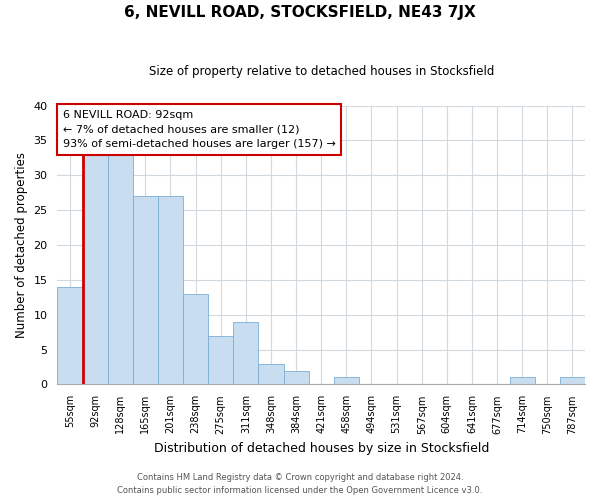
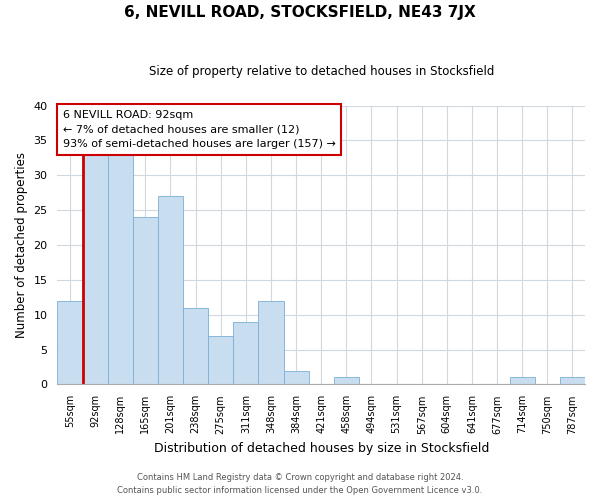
55sqm: 14 -> 12
165sqm: 27 -> 24
238sqm: 13 -> 11
348sqm: 3 -> 12
